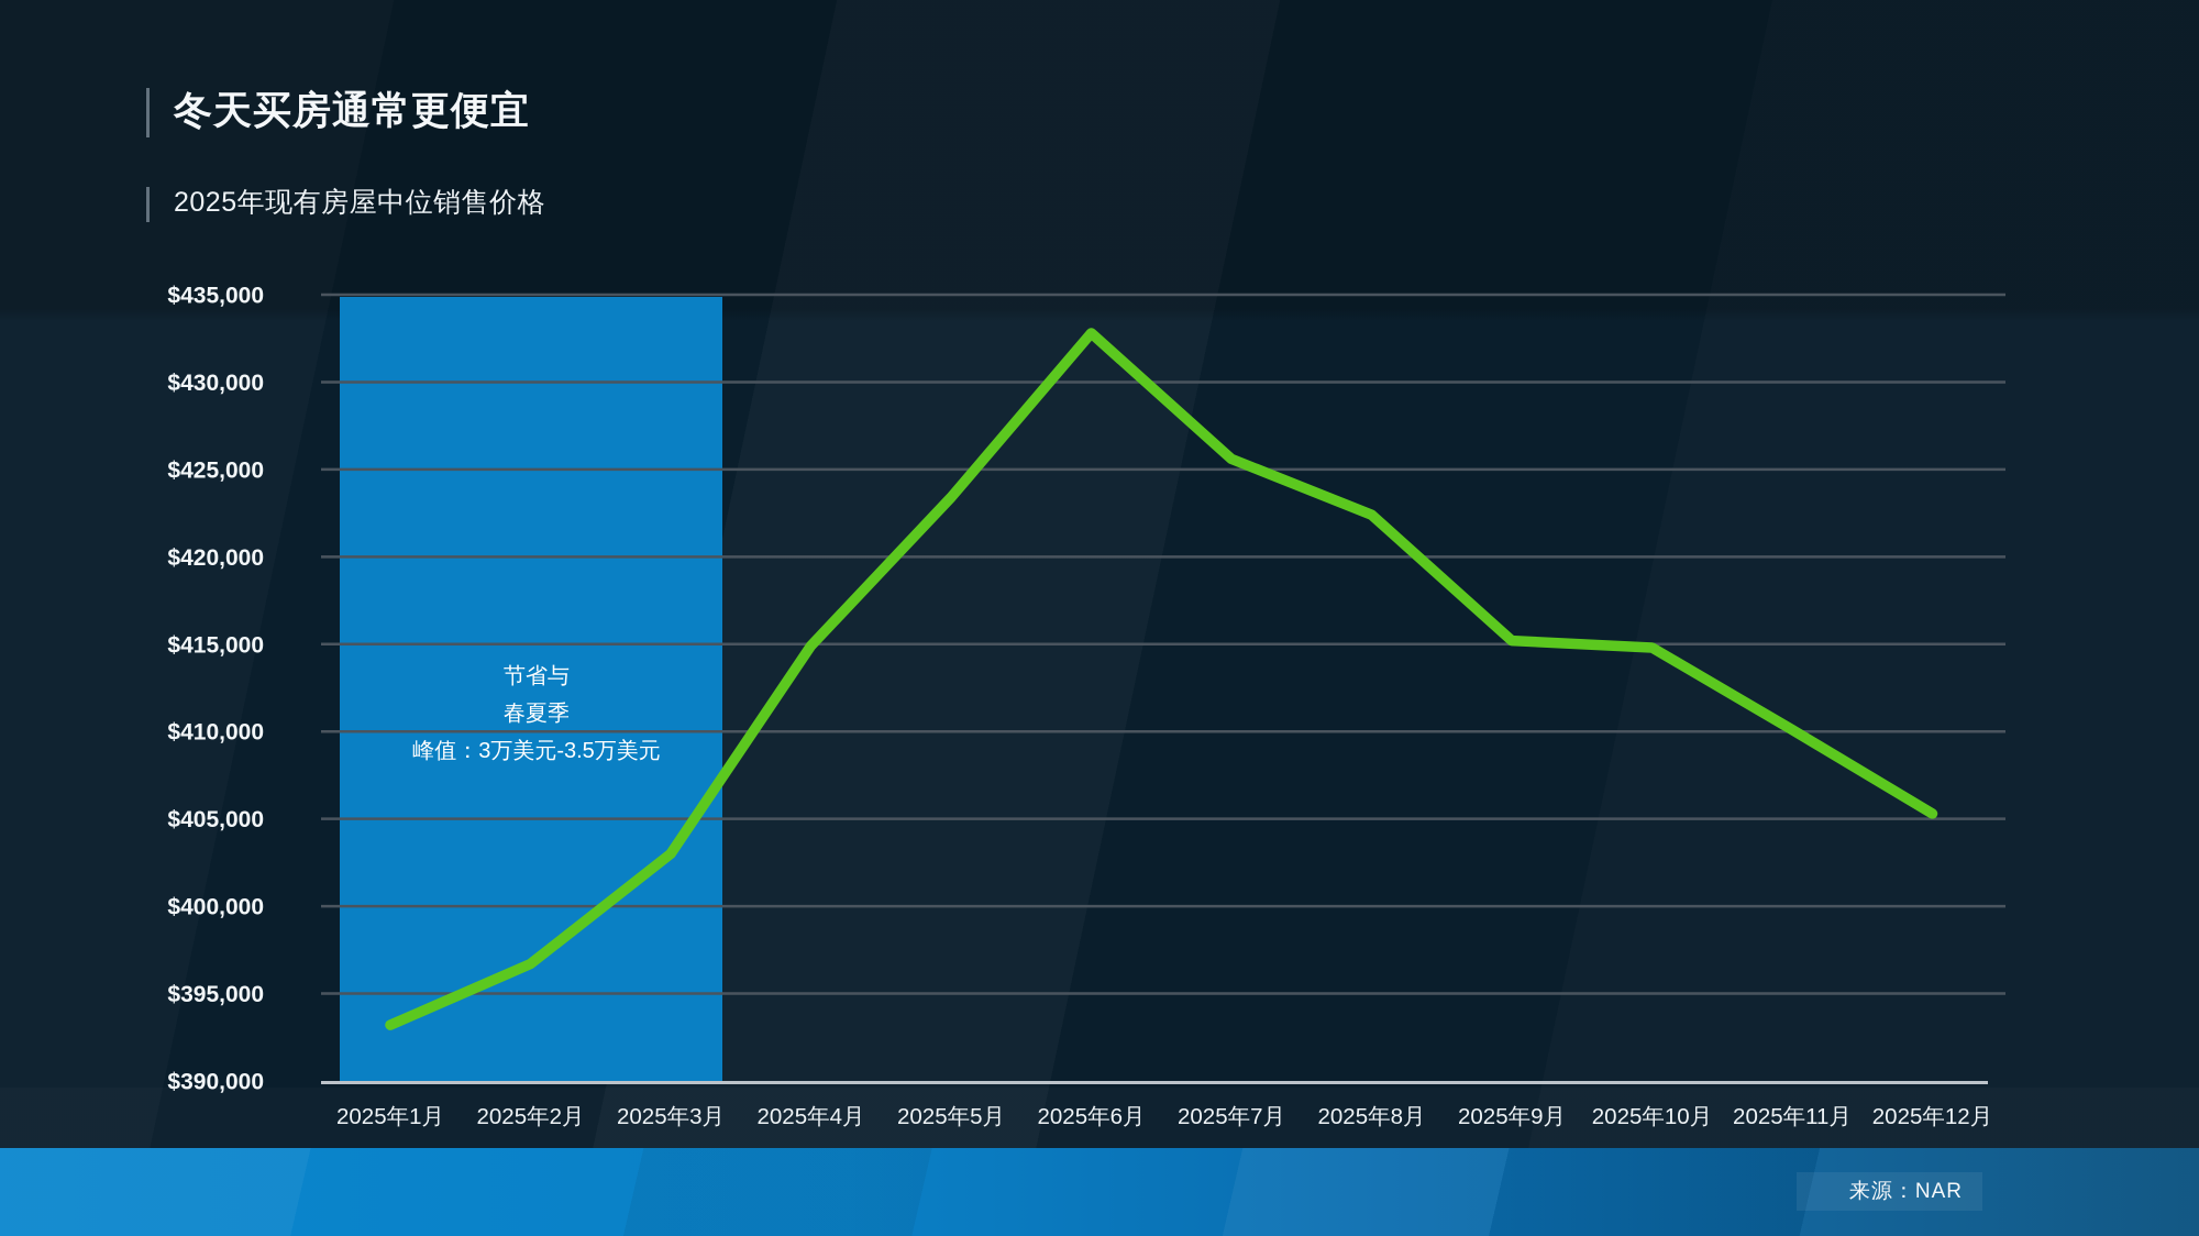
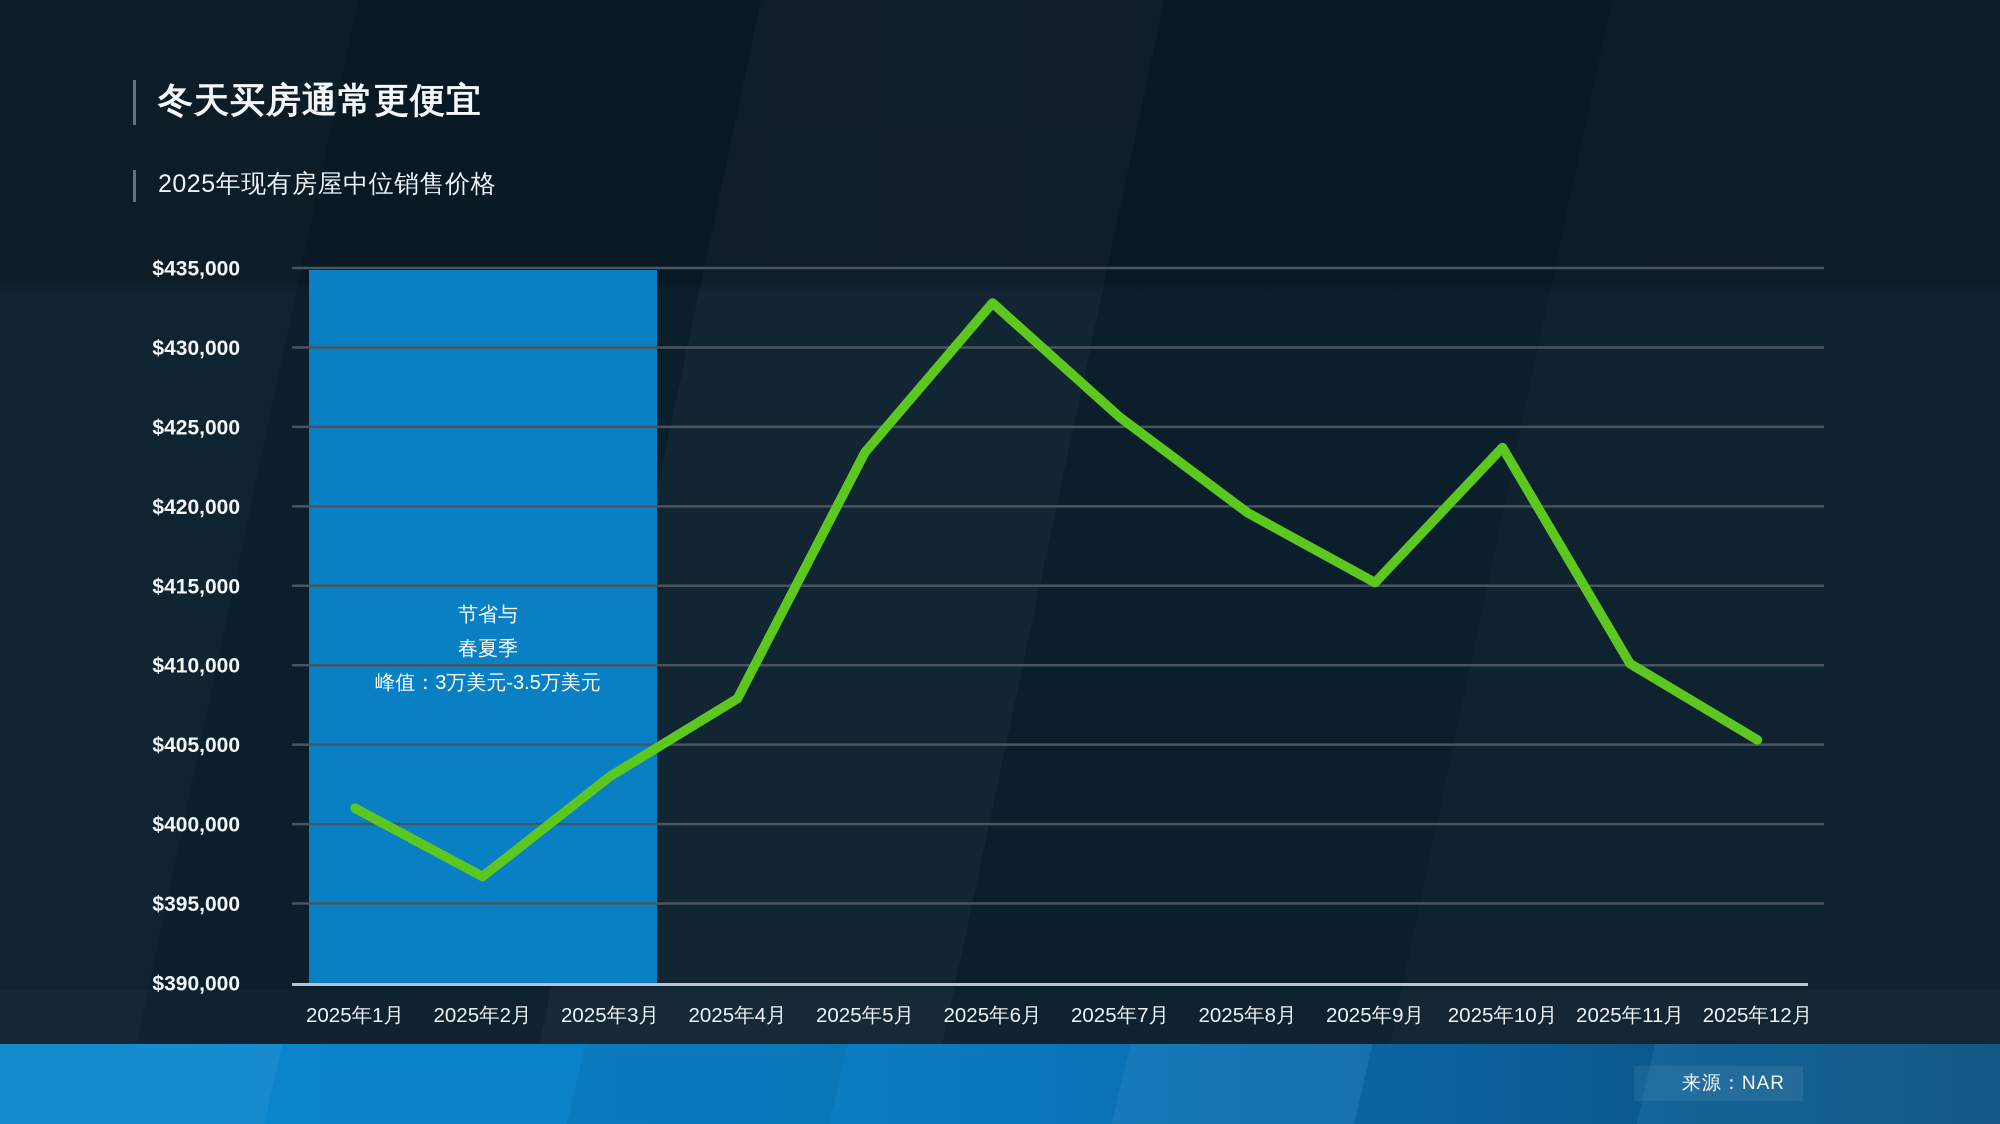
2025年1月: $393200 -> $401000
2025年4月: $414900 -> $407900
2025年8月: $422400 -> $419600
2025年10月: $414800 -> $423700
